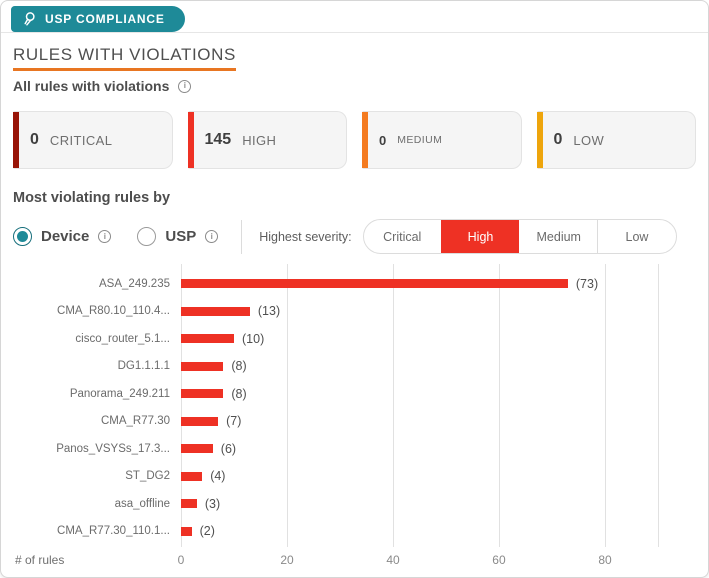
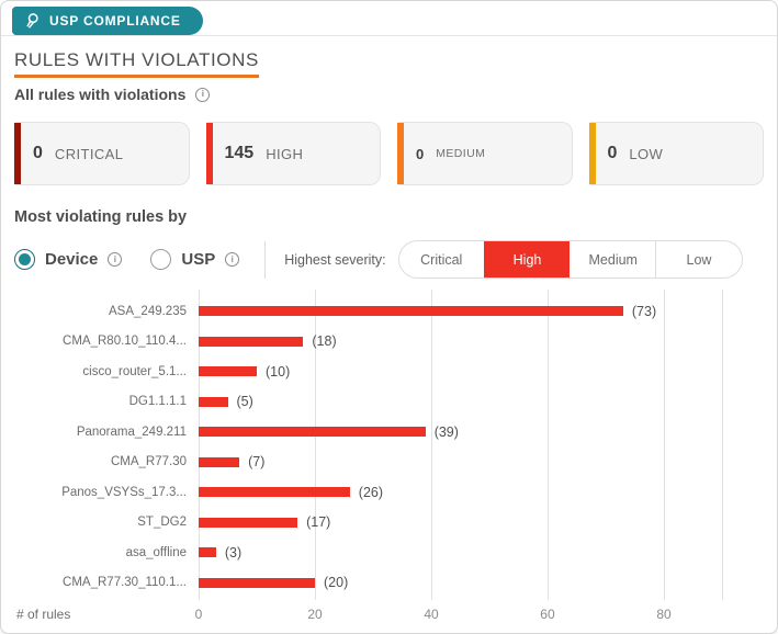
CMA_R80.10_110.4...: 13 -> 18
DG1.1.1.1: 8 -> 5
Panorama_249.211: 8 -> 39
Panos_VSYSs_17.3...: 6 -> 26
ST_DG2: 4 -> 17
CMA_R77.30_110.1...: 2 -> 20
